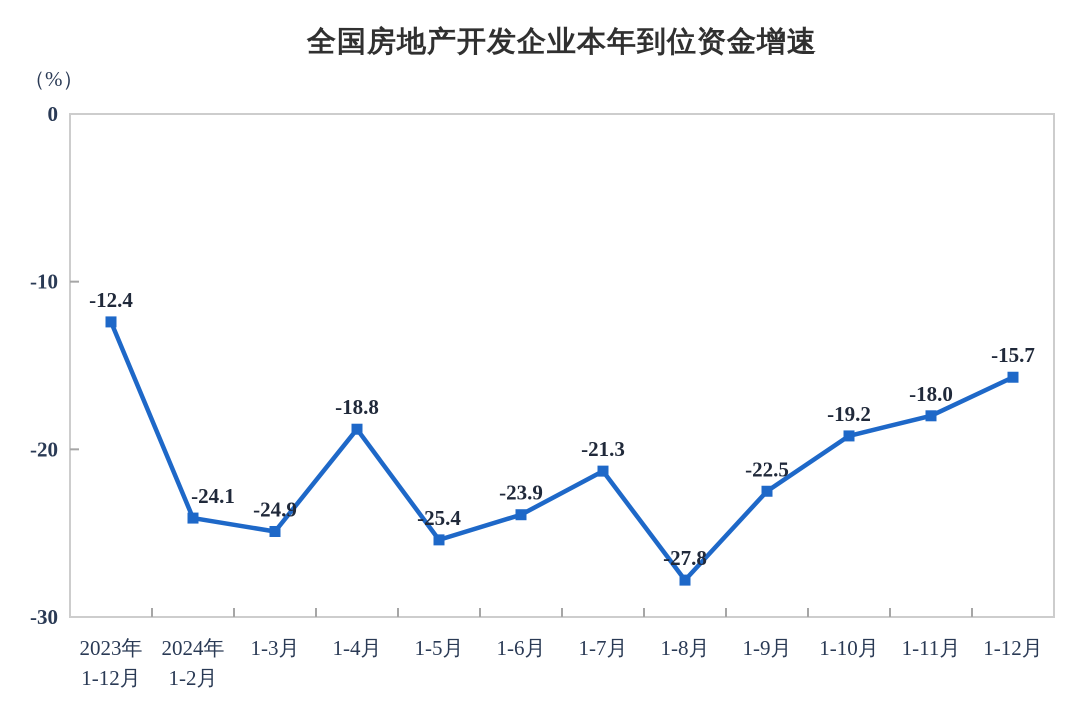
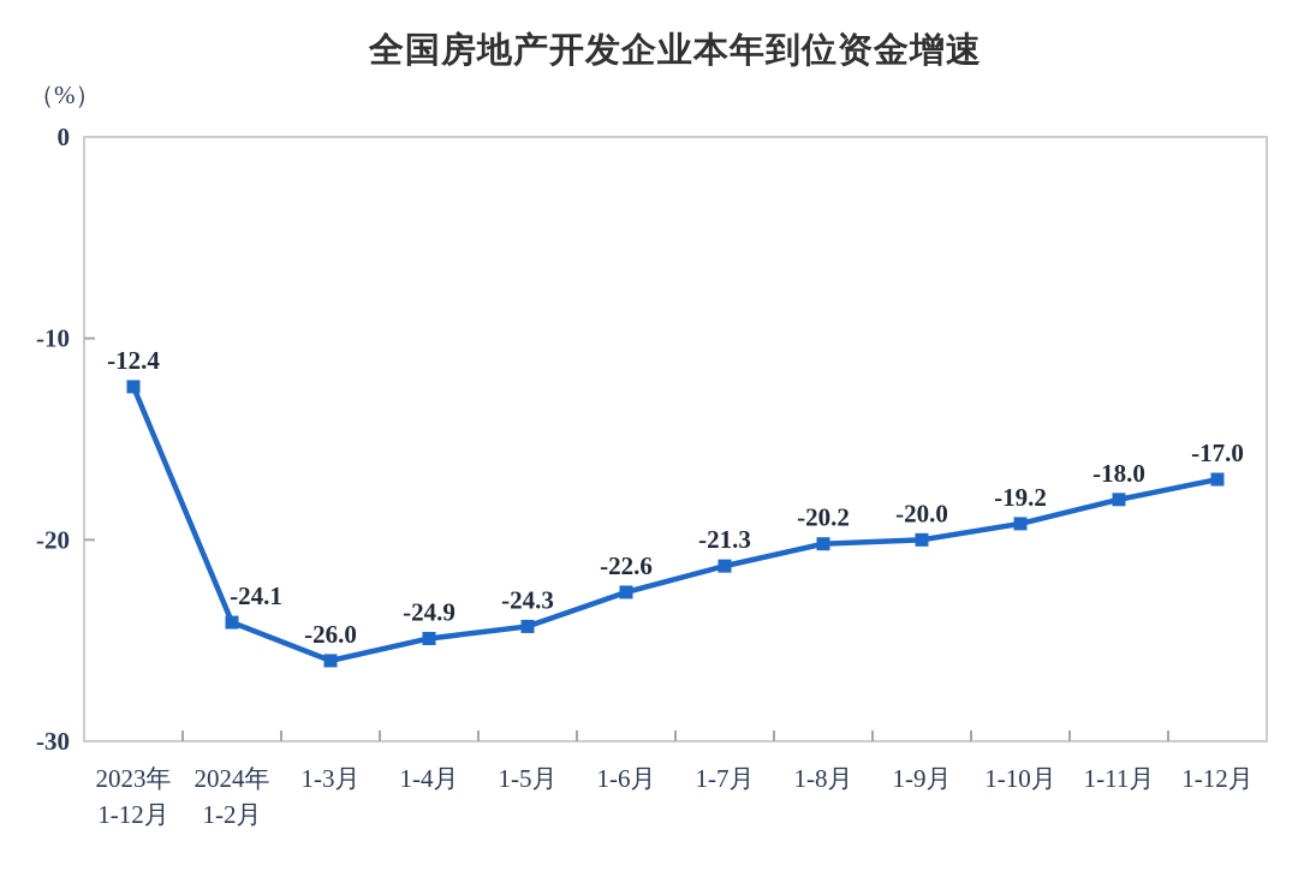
1-3月: -24.9 -> -26.0
1-4月: -18.8 -> -24.9
1-5月: -25.4 -> -24.3
1-6月: -23.9 -> -22.6
1-8月: -27.8 -> -20.2
1-9月: -22.5 -> -20.0
1-12月: -15.7 -> -17.0
